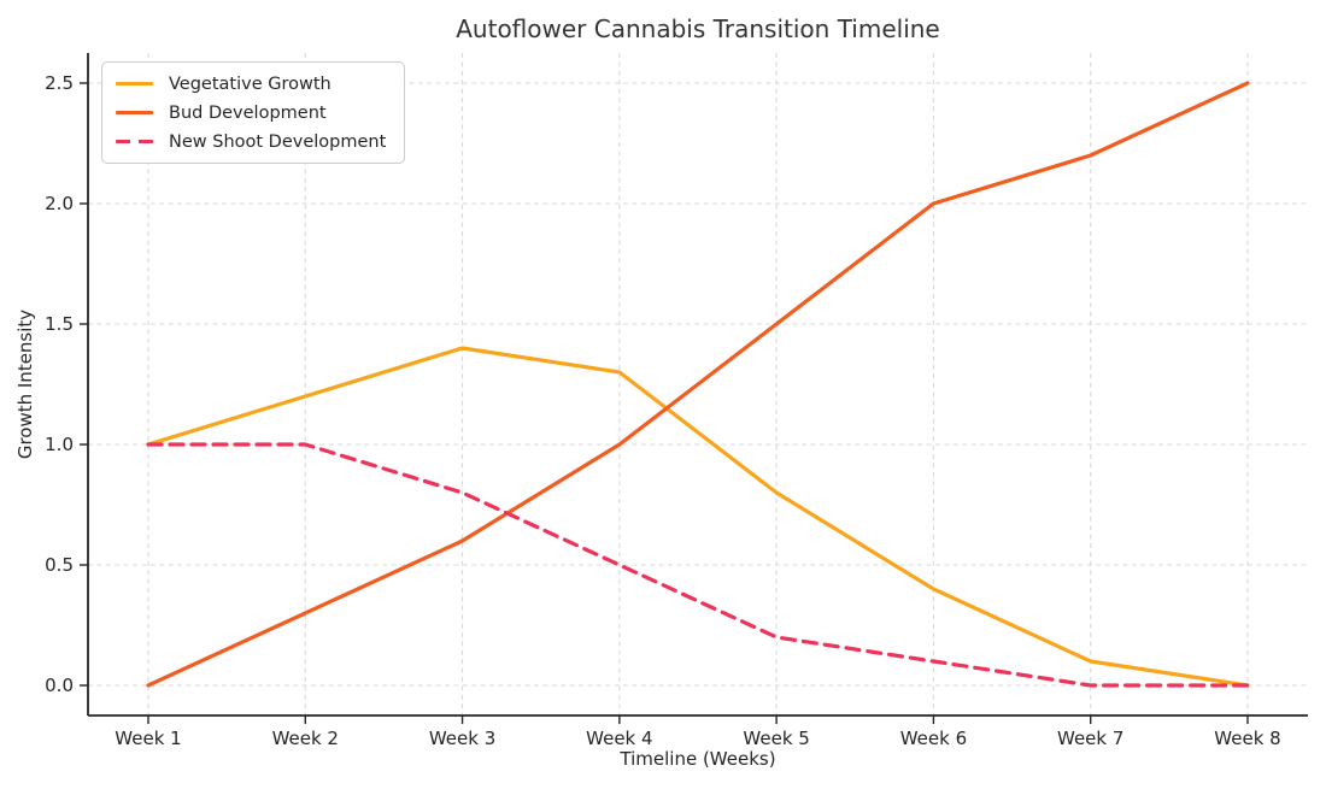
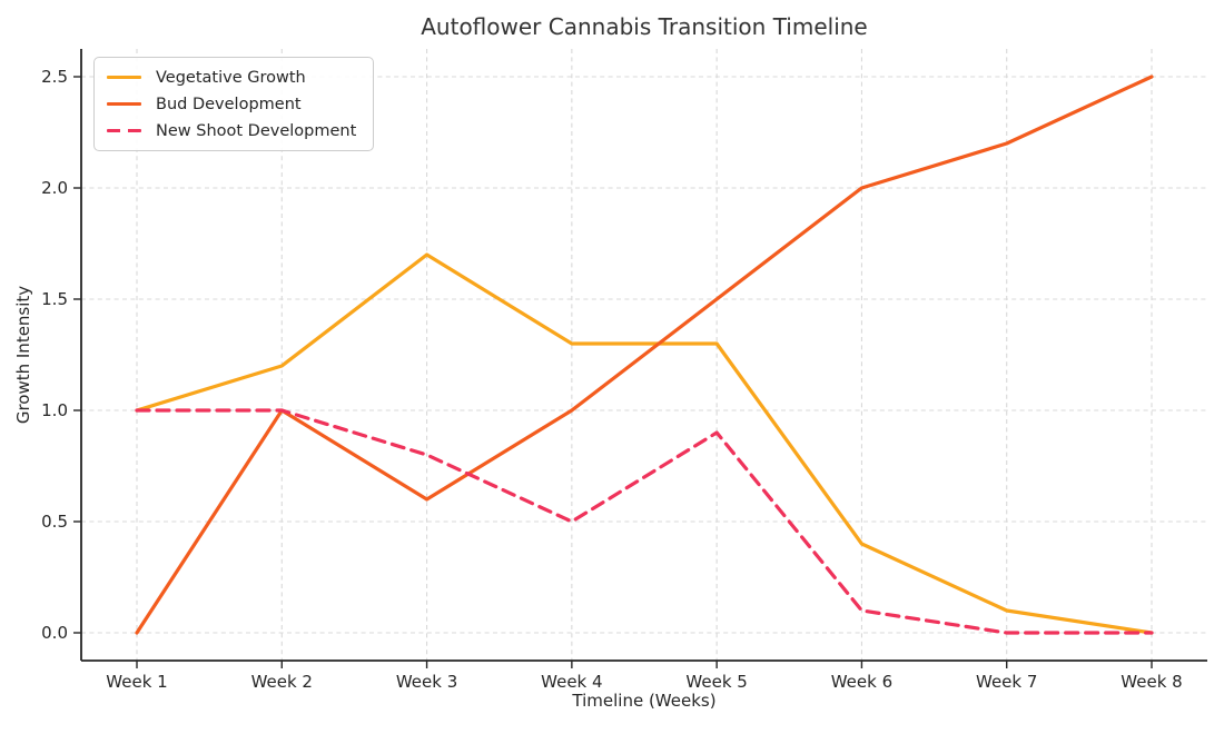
Bud Development/Week 2: 0.3 -> 1.0
Vegetative Growth/Week 3: 1.4 -> 1.7
Vegetative Growth/Week 5: 0.8 -> 1.3
New Shoot Development/Week 5: 0.2 -> 0.9
